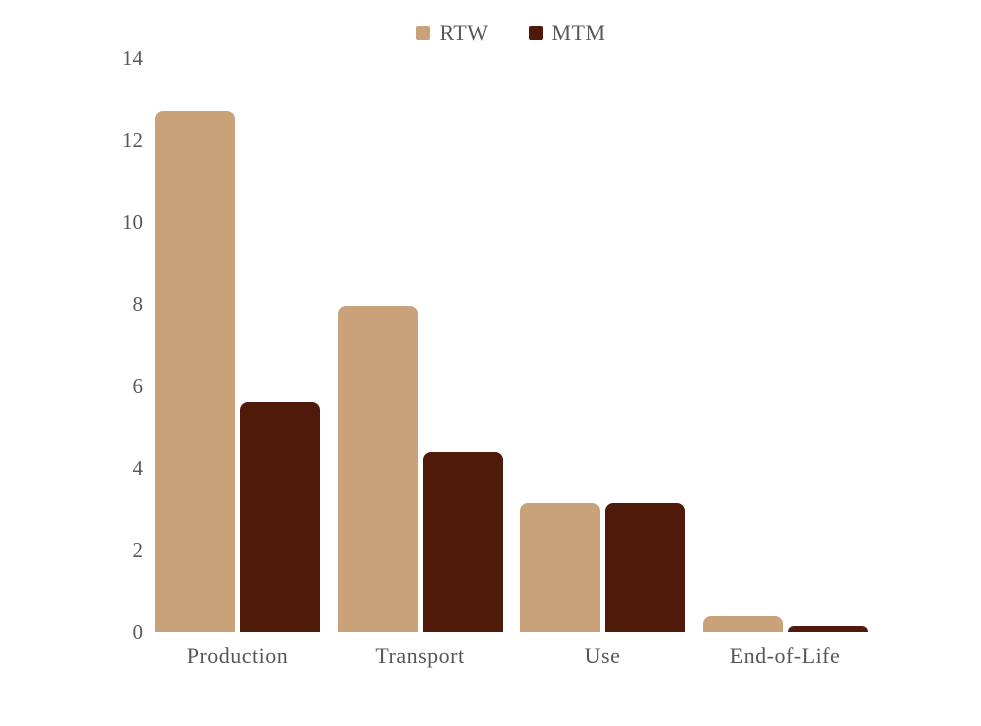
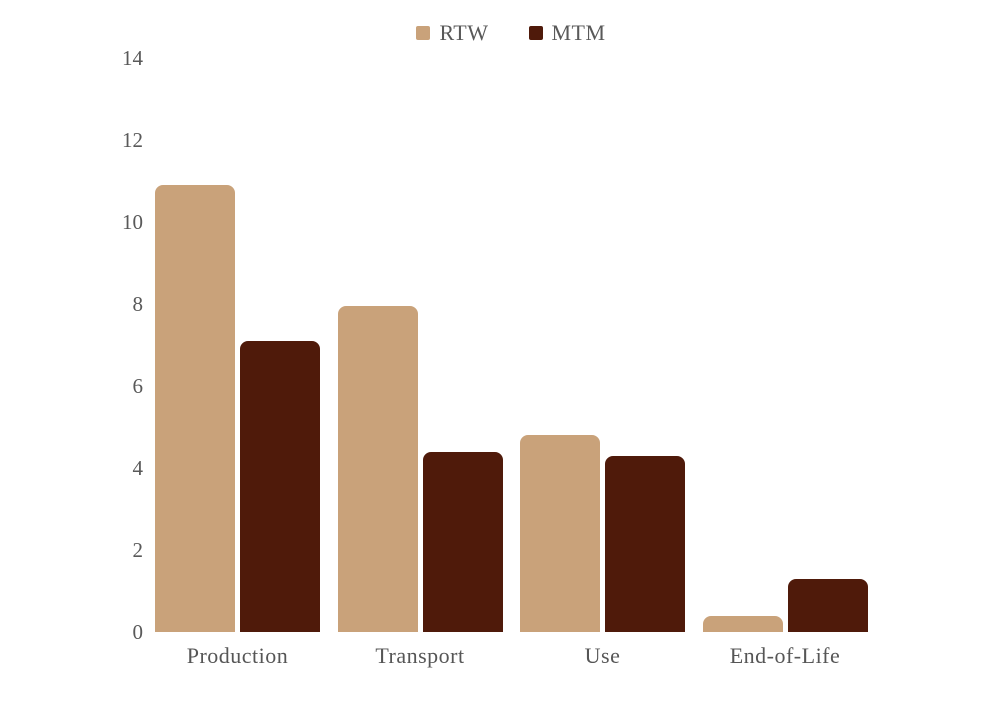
RTW/Production: 12.7 -> 10.9
MTM/Production: 5.6 -> 7.1
RTW/Use: 3.1 -> 4.8
MTM/Use: 3.1 -> 4.3
MTM/End-of-Life: 0.1 -> 1.3
